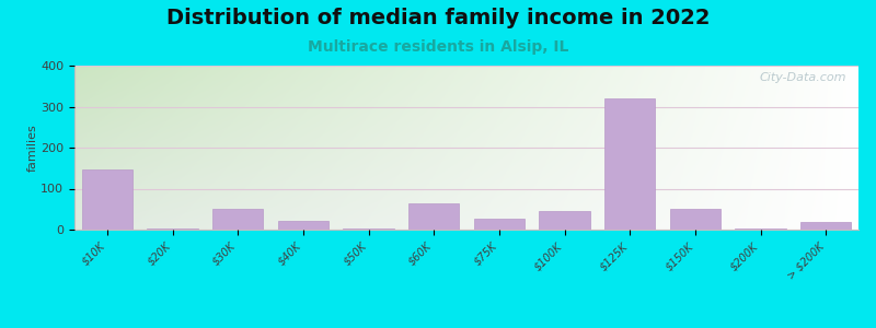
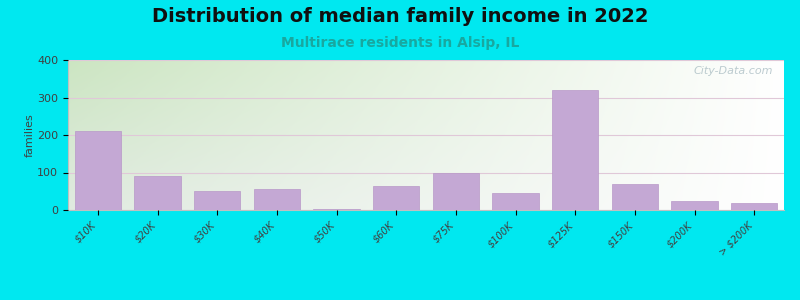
$10K: 148 -> 210
$20K: 3 -> 90
$40K: 22 -> 55
$75K: 27 -> 100
$150K: 52 -> 70
$200K: 3 -> 25
